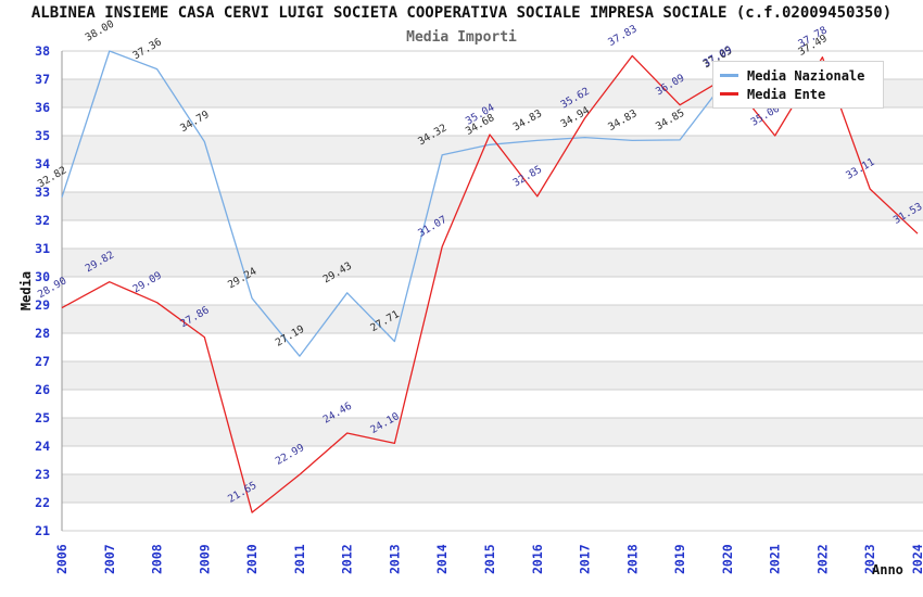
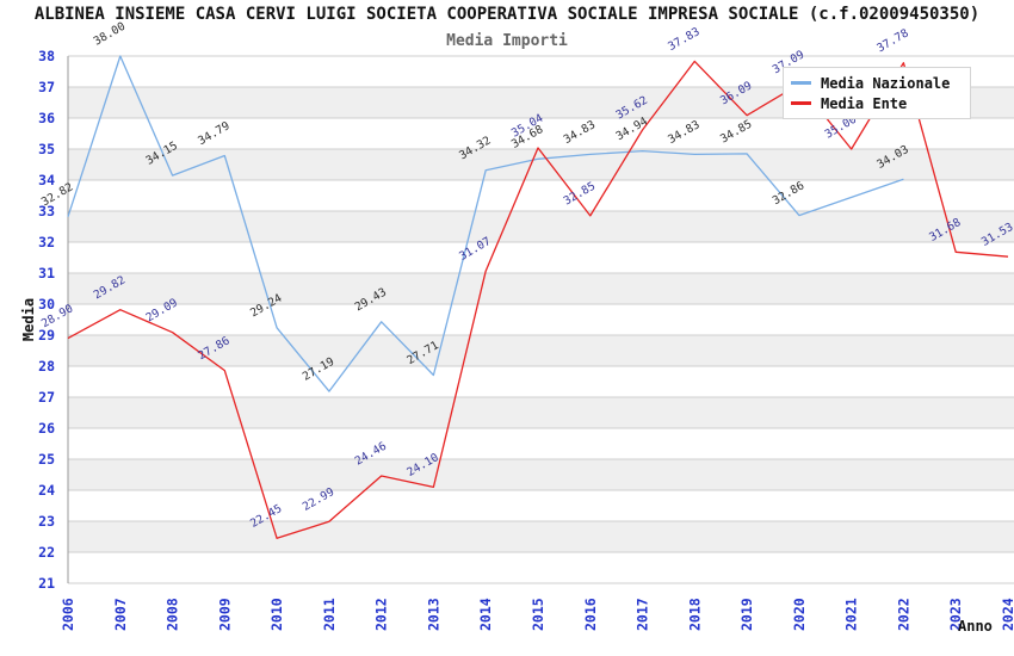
Media Nazionale/2008: 37.36 -> 34.15
Media Ente/2010: 21.65 -> 22.45
Media Nazionale/2020: 37.05 -> 32.86
Media Nazionale/2022: 37.49 -> 34.03
Media Ente/2023: 33.11 -> 31.68
